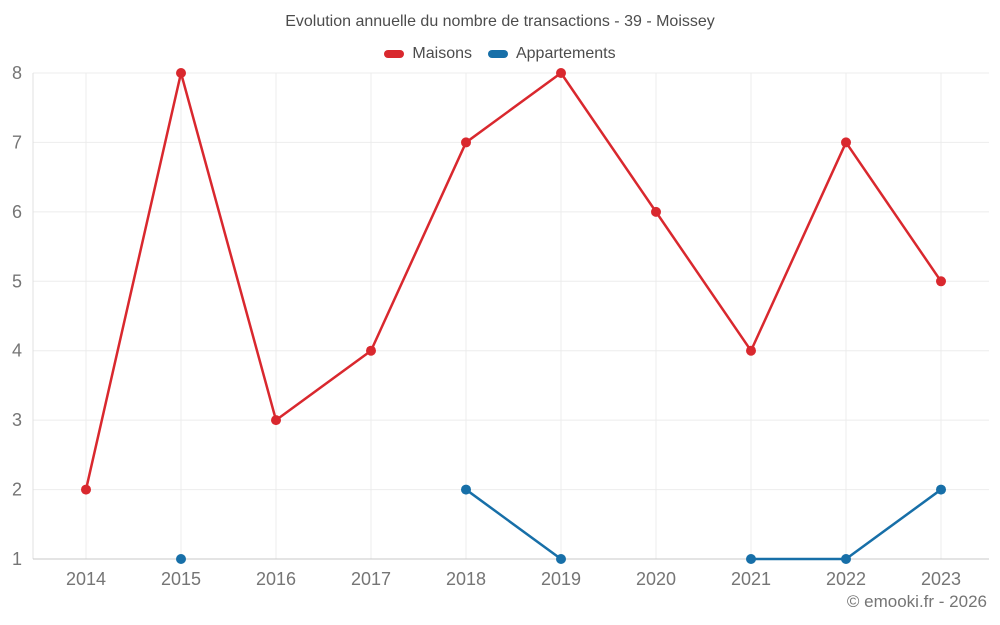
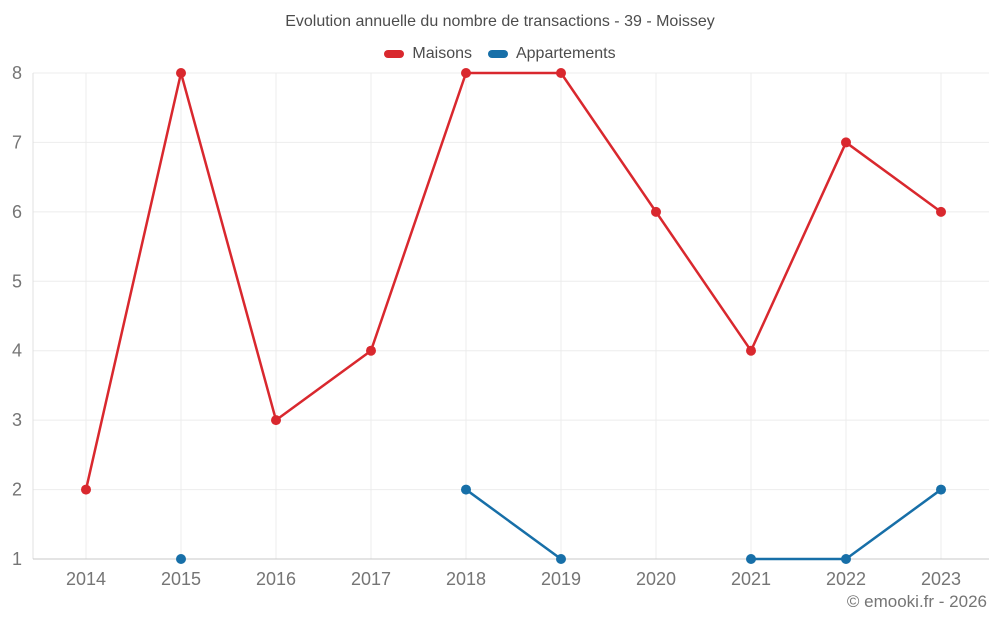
Maisons/2018: 7 -> 8
Maisons/2023: 5 -> 6
